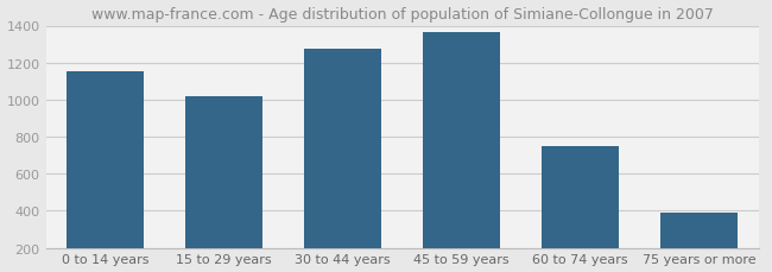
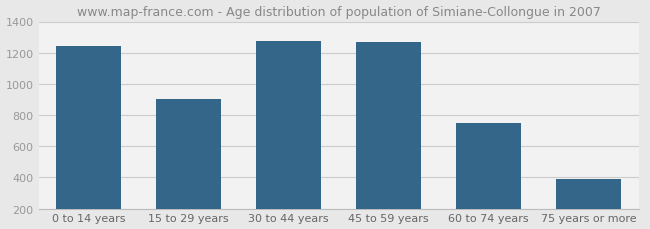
0 to 14 years: 1160 -> 1240
15 to 29 years: 1020 -> 900
45 to 59 years: 1360 -> 1270
